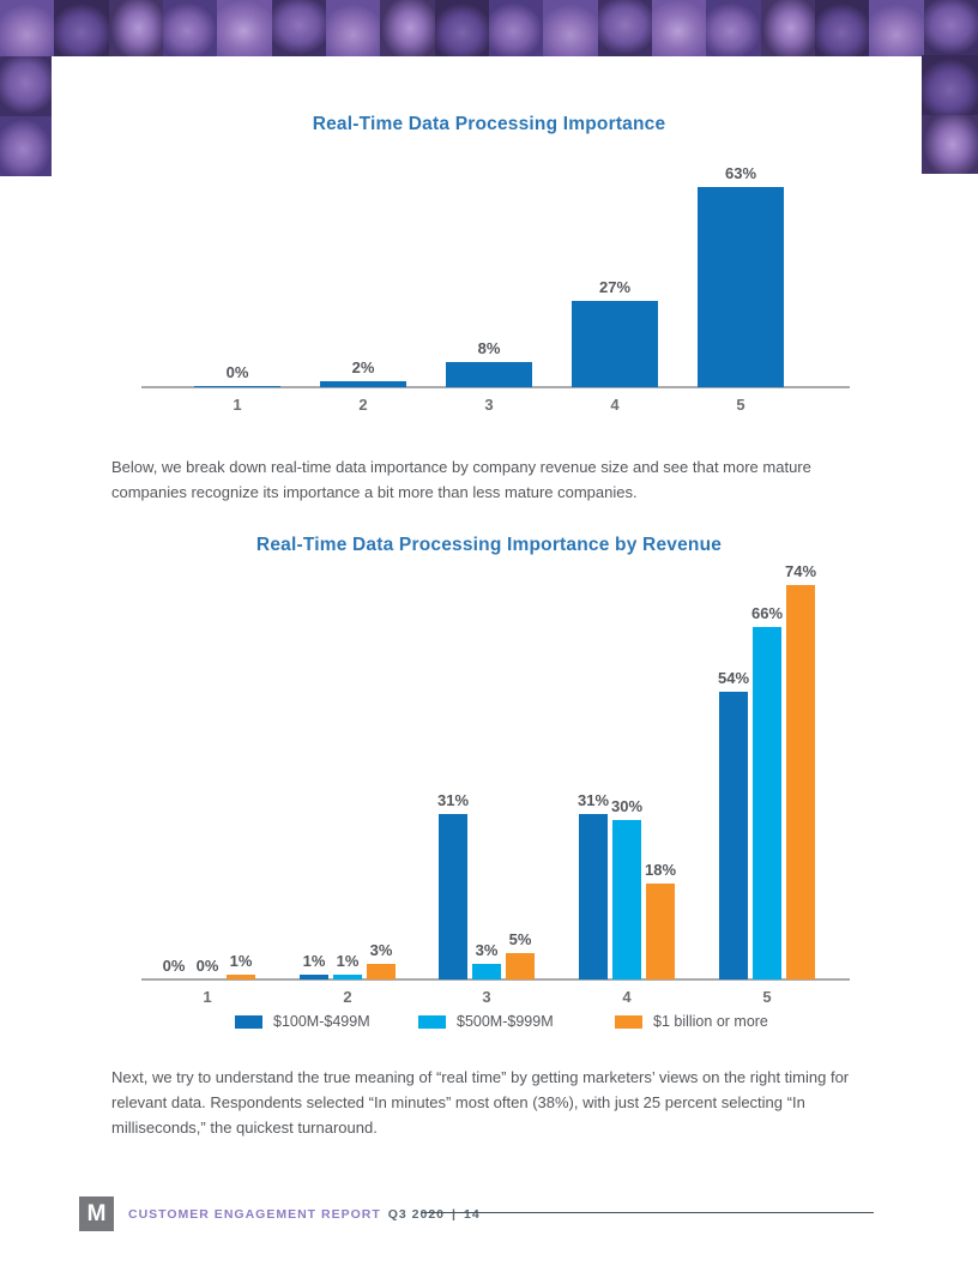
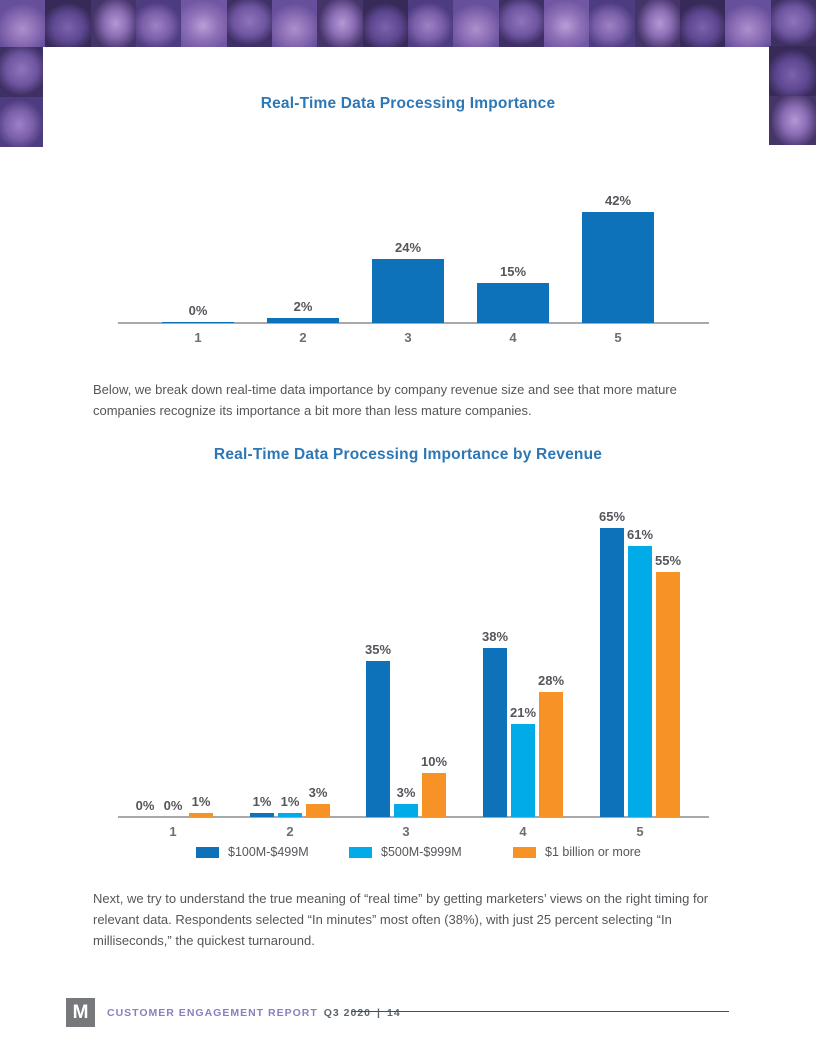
Real-Time Data Processing Importance/3: 8% -> 24%
Real-Time Data Processing Importance/4: 27% -> 15%
Real-Time Data Processing Importance/5: 63% -> 42%
Real-Time Data Processing Importance by Revenue/$100M-$499M/3: 31% -> 35%
Real-Time Data Processing Importance by Revenue/$1 billion or more/3: 5% -> 10%
Real-Time Data Processing Importance by Revenue/$100M-$499M/4: 31% -> 38%
Real-Time Data Processing Importance by Revenue/$500M-$999M/4: 30% -> 21%
Real-Time Data Processing Importance by Revenue/$1 billion or more/4: 18% -> 28%
Real-Time Data Processing Importance by Revenue/$100M-$499M/5: 54% -> 65%
Real-Time Data Processing Importance by Revenue/$500M-$999M/5: 66% -> 61%
Real-Time Data Processing Importance by Revenue/$1 billion or more/5: 74% -> 55%
